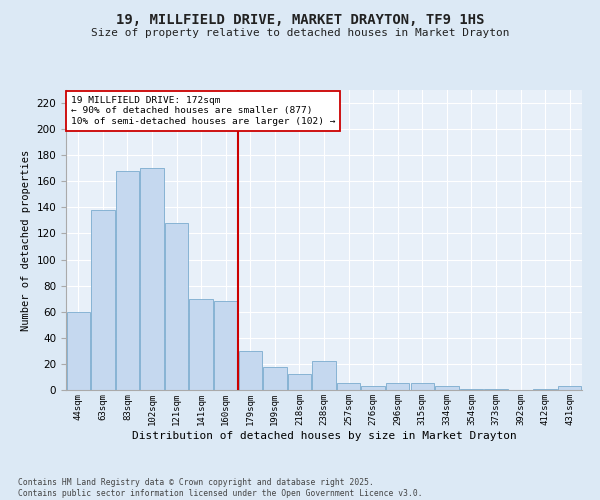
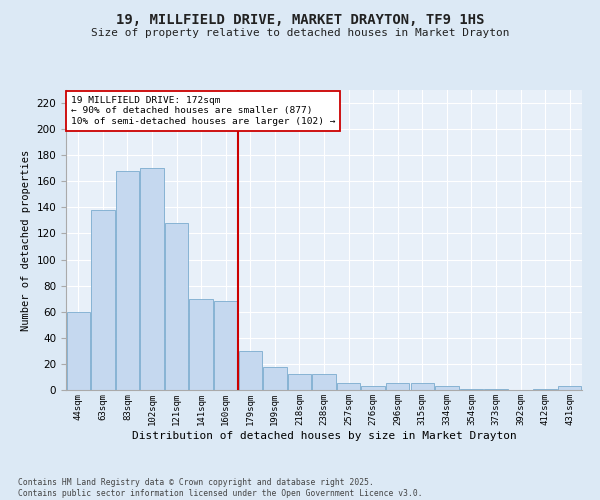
238sqm: 22 -> 12
